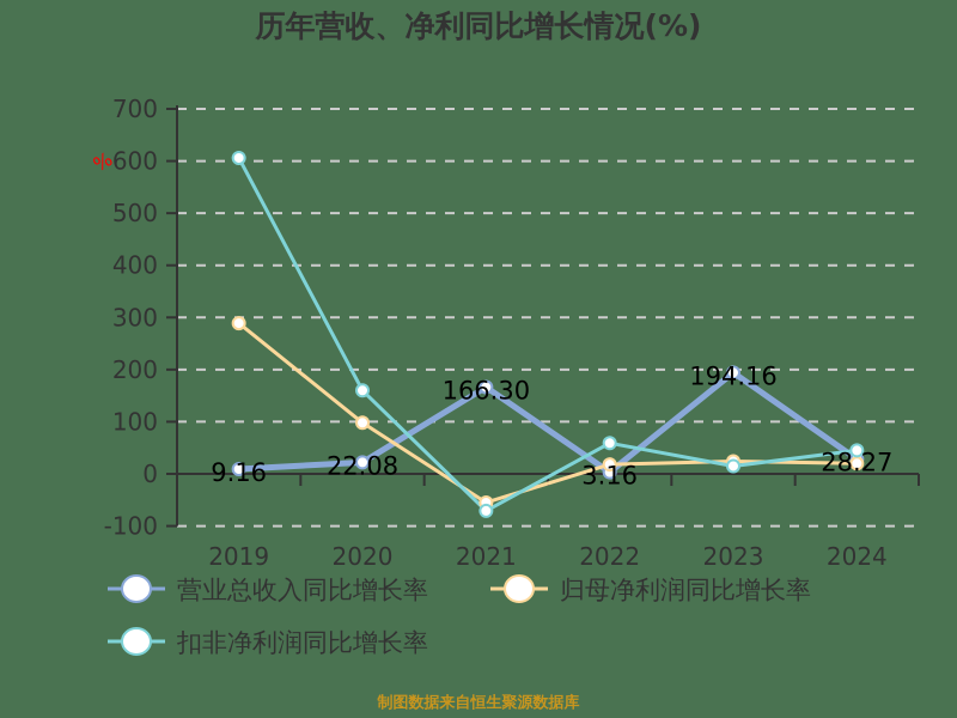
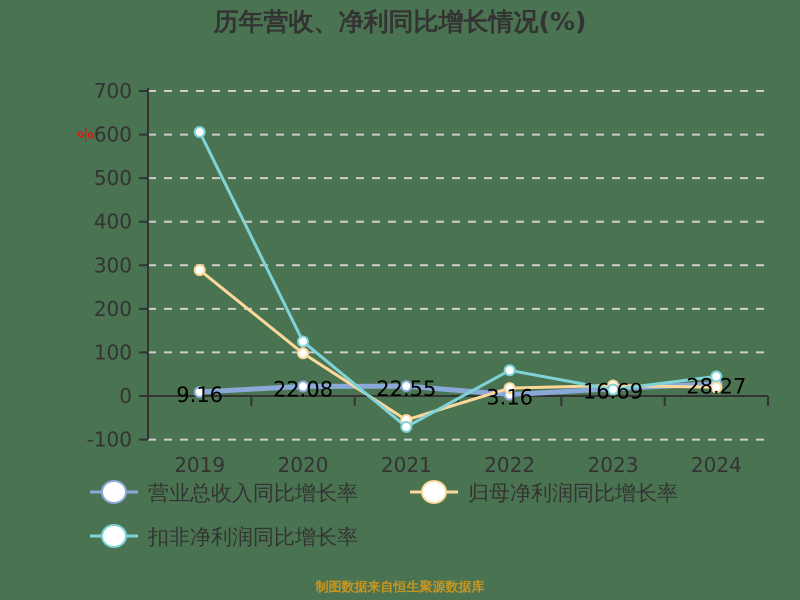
扣非净利润同比增长率/2020: 160 -> 120
营业总收入同比增长率/2021: 166.30 -> 22.55
营业总收入同比增长率/2023: 194.16 -> 16.69
